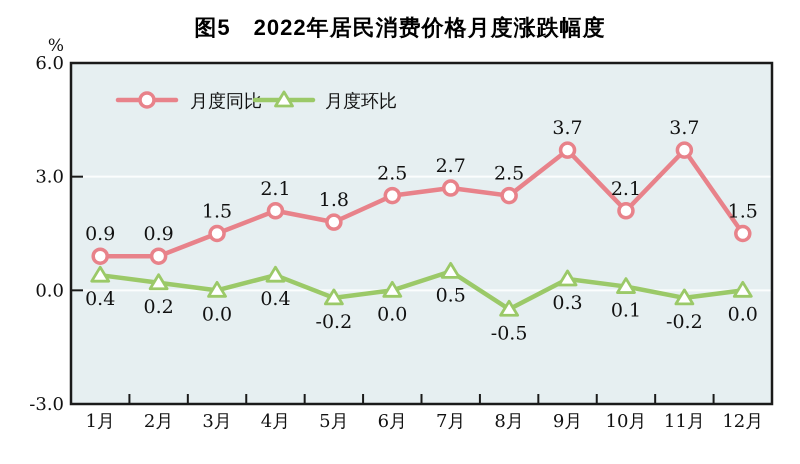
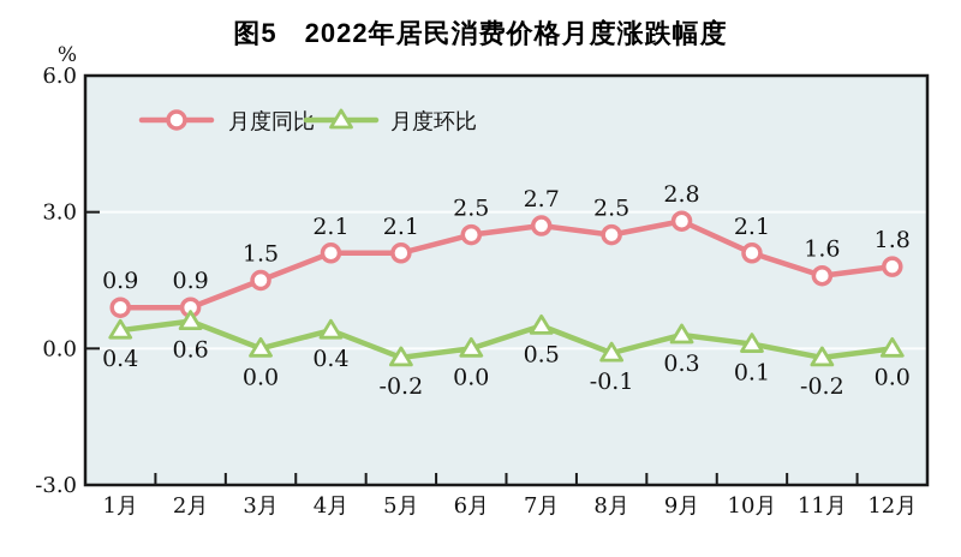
月度环比/2月: 0.2 -> 0.6
月度同比/5月: 1.8 -> 2.1
月度环比/8月: -0.5 -> -0.1
月度同比/9月: 3.7 -> 2.8
月度同比/11月: 3.7 -> 1.6
月度同比/12月: 1.5 -> 1.8
